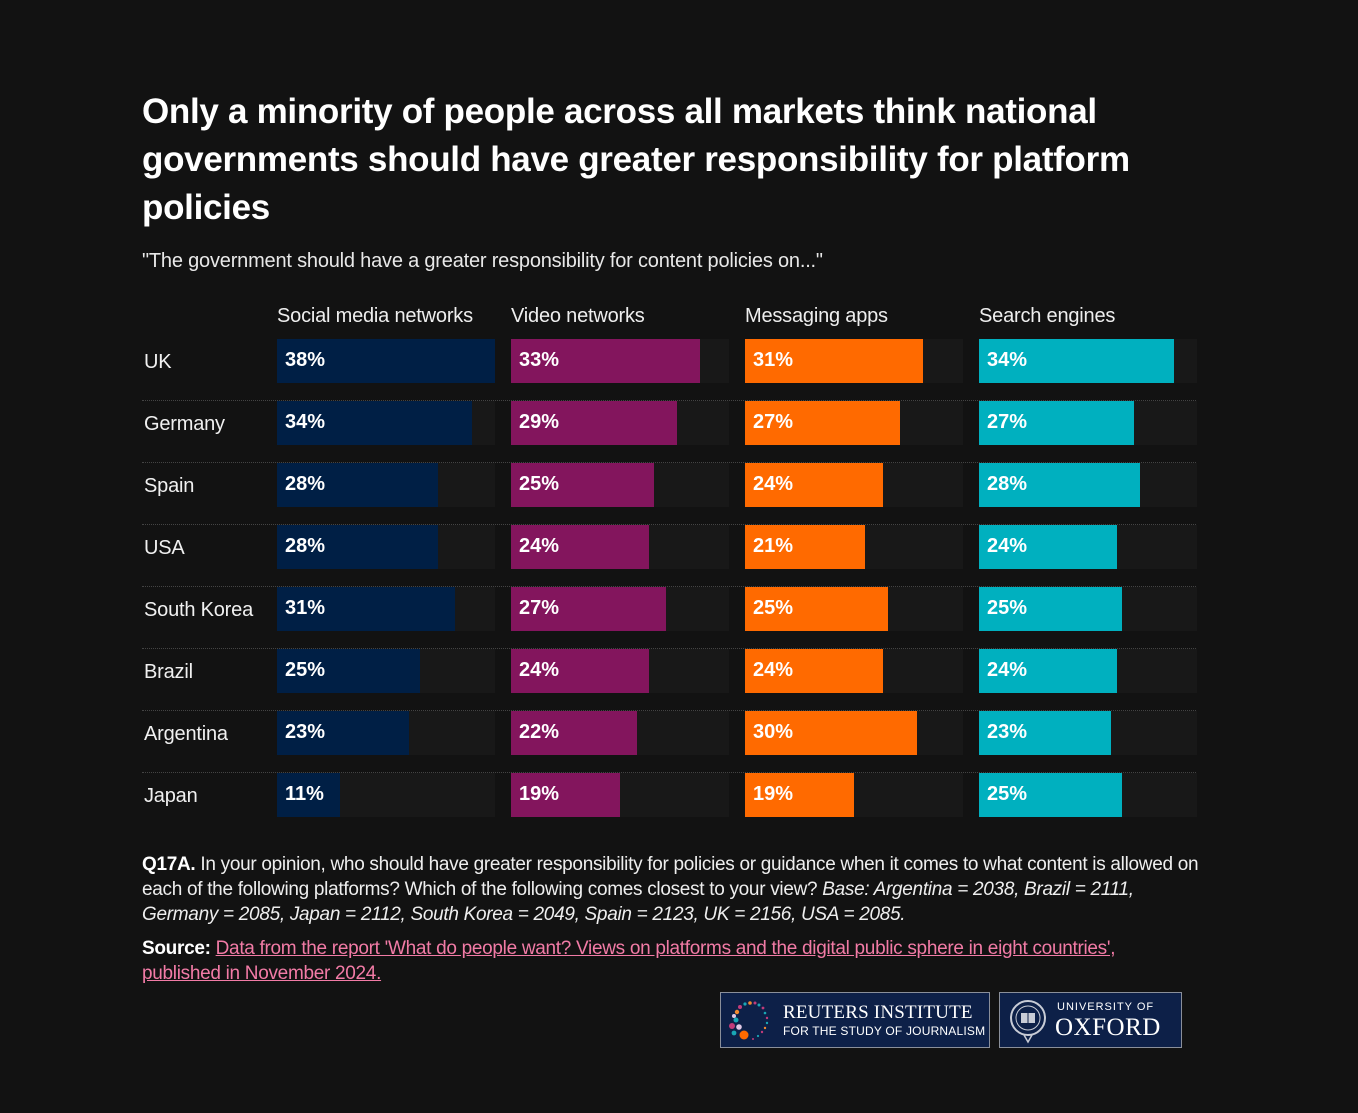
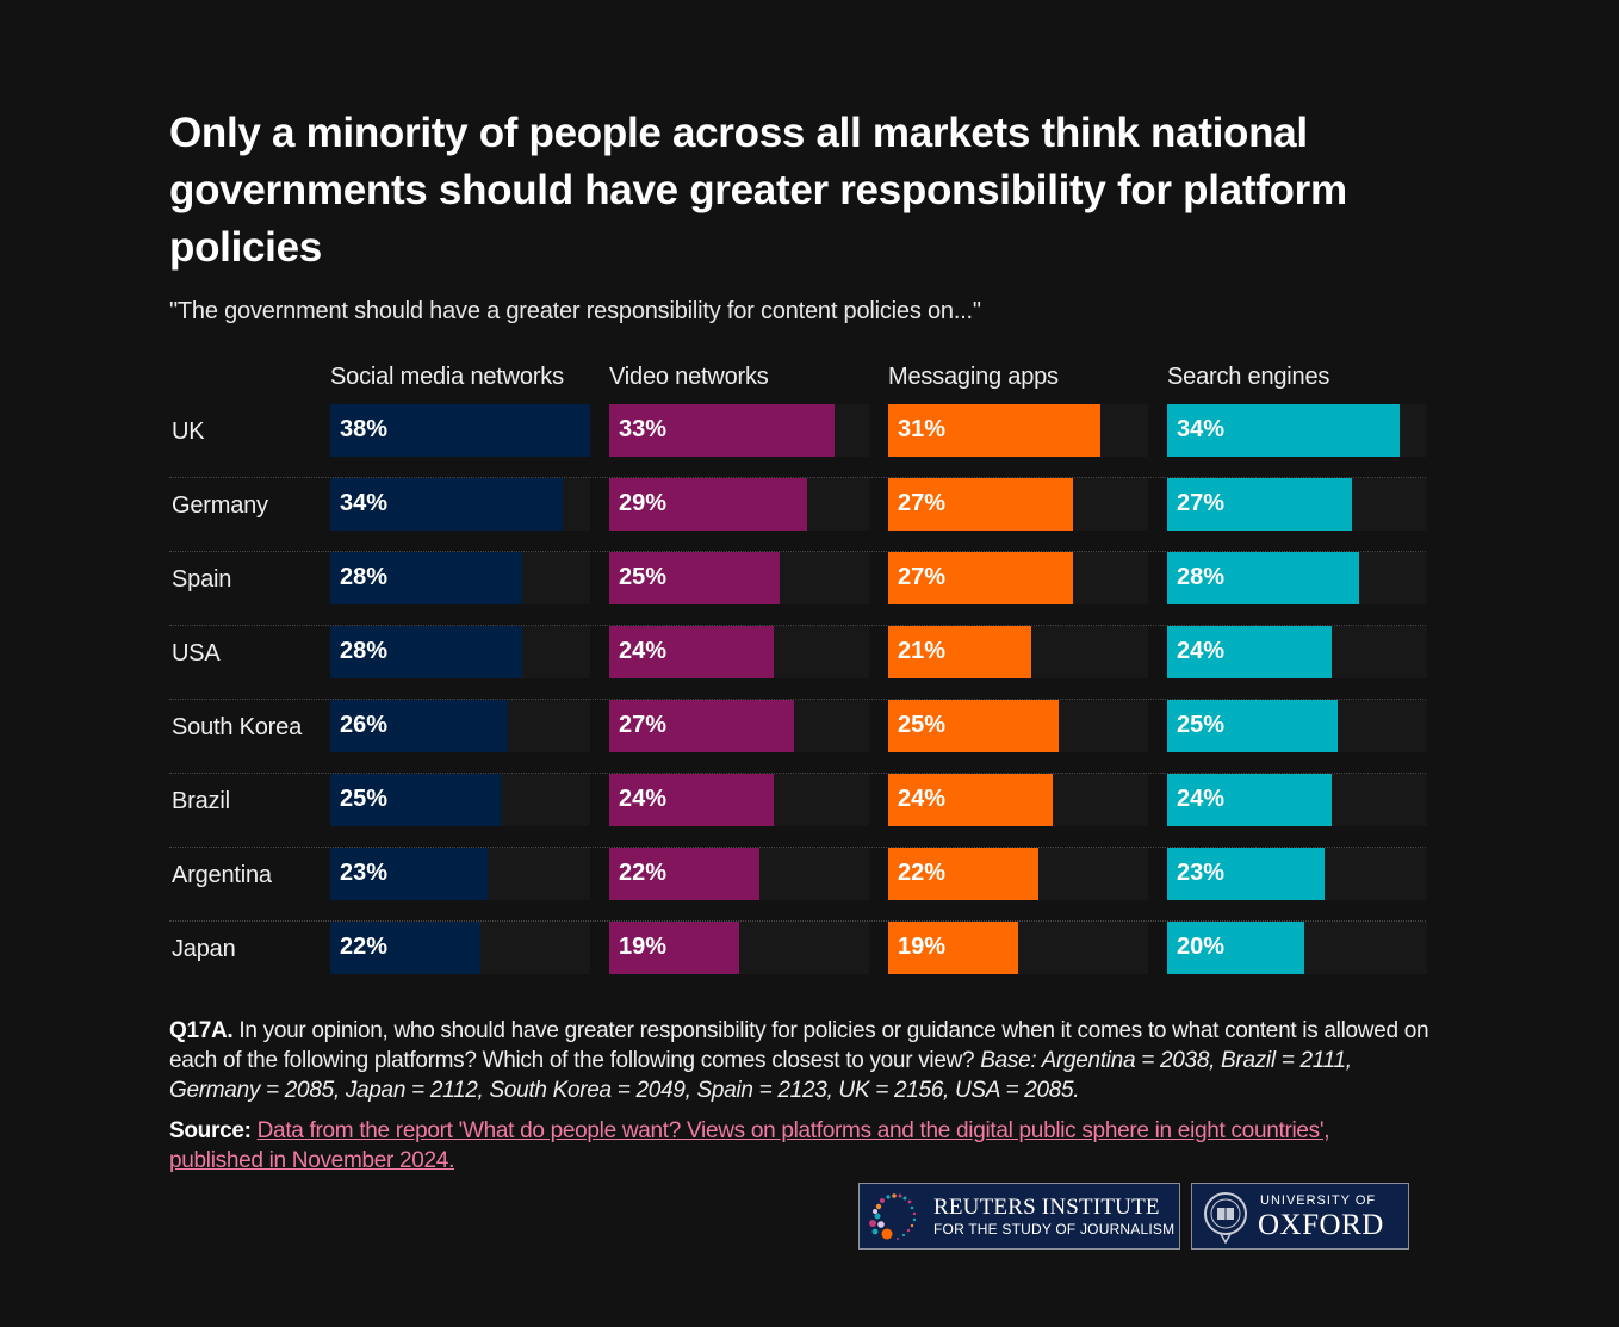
Messaging apps/Spain: 24% -> 27%
Social media networks/South Korea: 31% -> 26%
Messaging apps/Argentina: 30% -> 22%
Social media networks/Japan: 11% -> 22%
Search engines/Japan: 25% -> 20%
